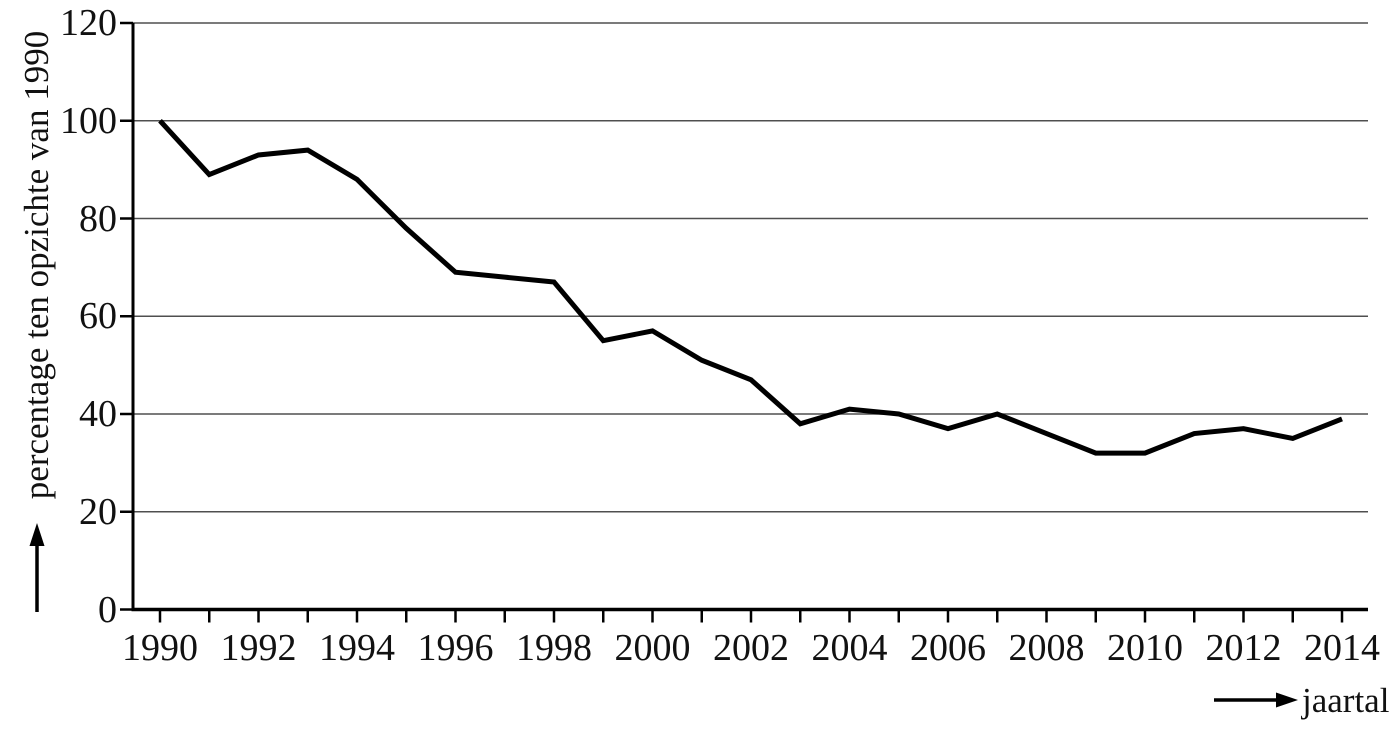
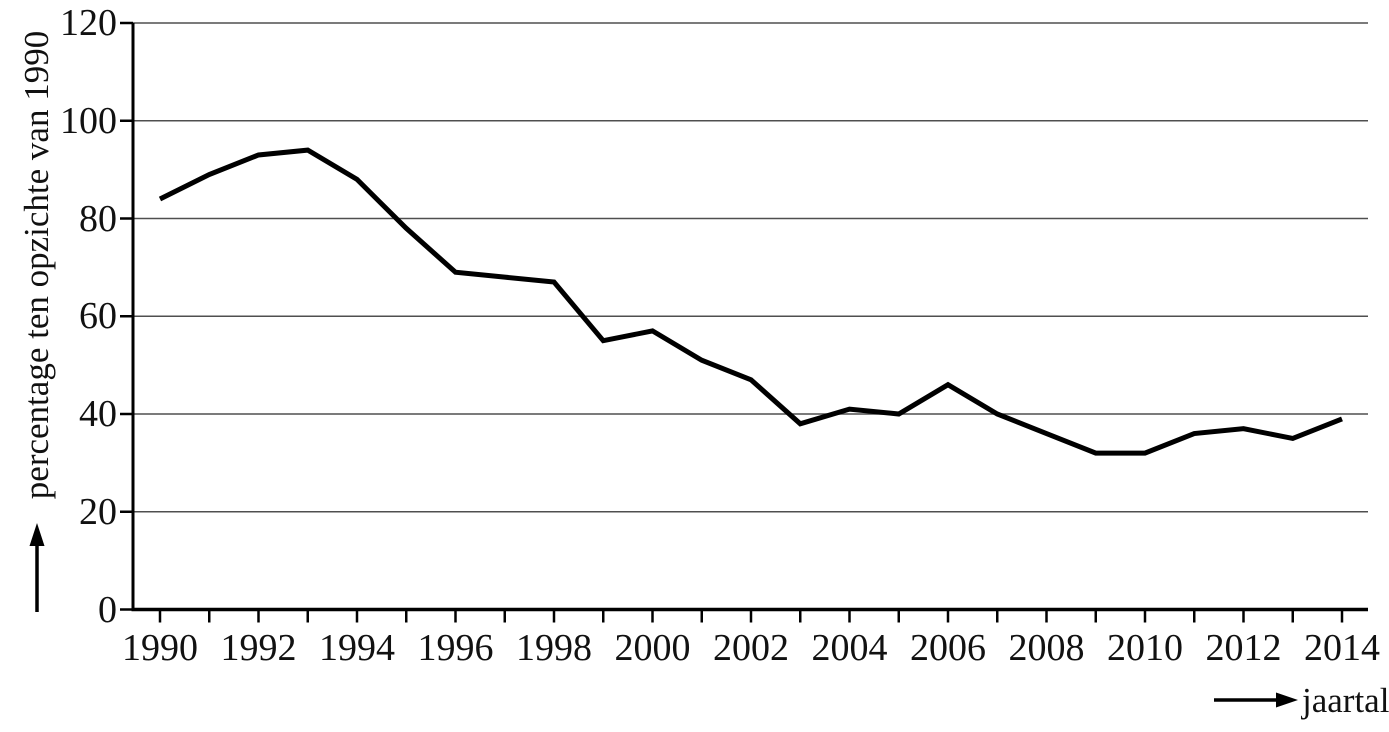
1990: 100 -> 84
2006: 37 -> 46
